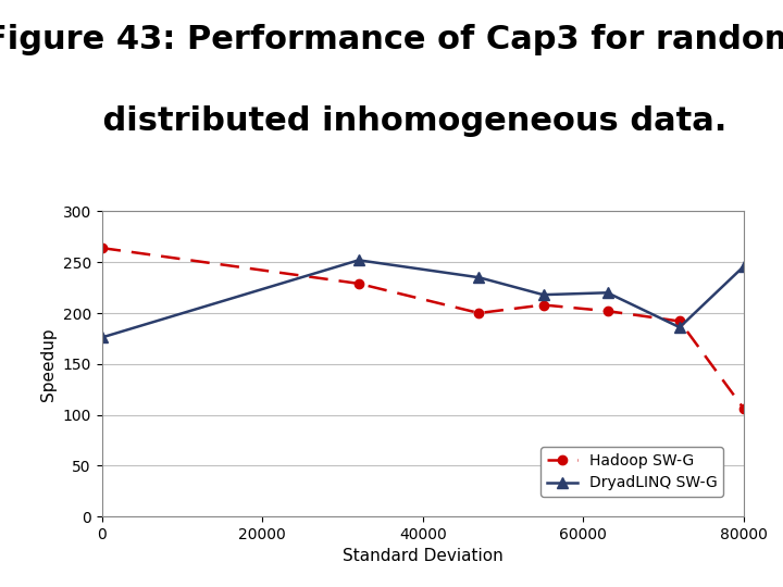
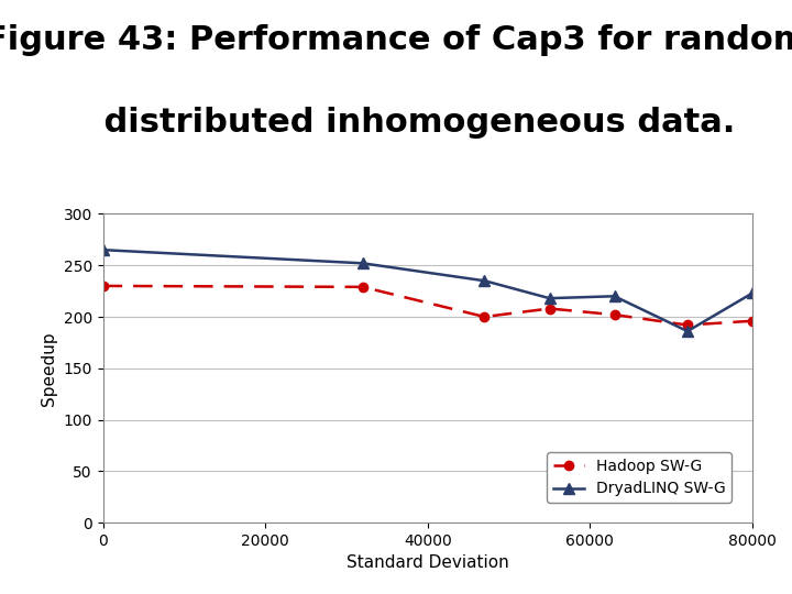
Hadoop SW-G/0: 264 -> 230
DryadLINQ SW-G/0: 176 -> 265
Hadoop SW-G/80000: 106 -> 196
DryadLINQ SW-G/80000: 246 -> 223
